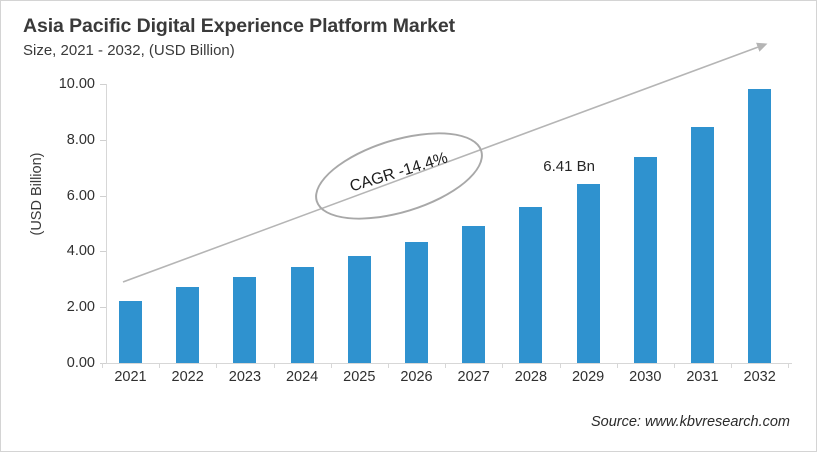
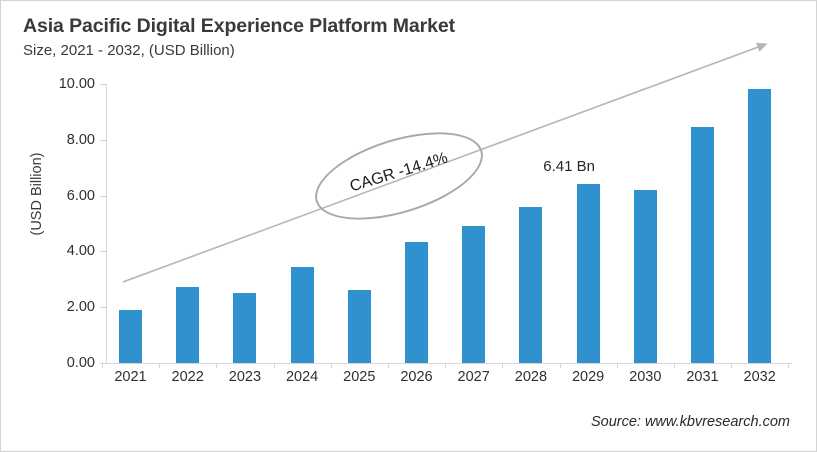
2021: 2.2 -> 1.9
2023: 3.1 -> 2.5
2025: 3.9 -> 2.6
2030: 7.4 -> 6.2
